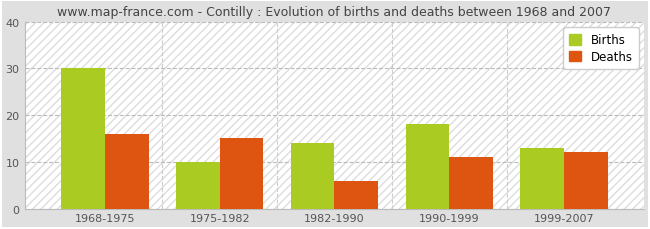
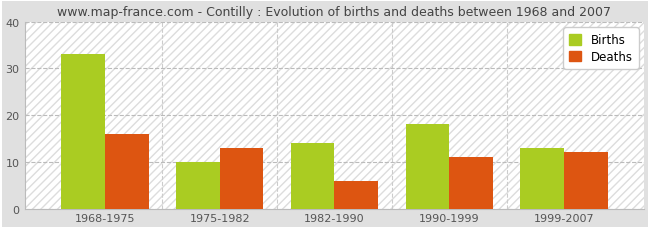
Births/1968-1975: 30 -> 33
Deaths/1975-1982: 15 -> 13
